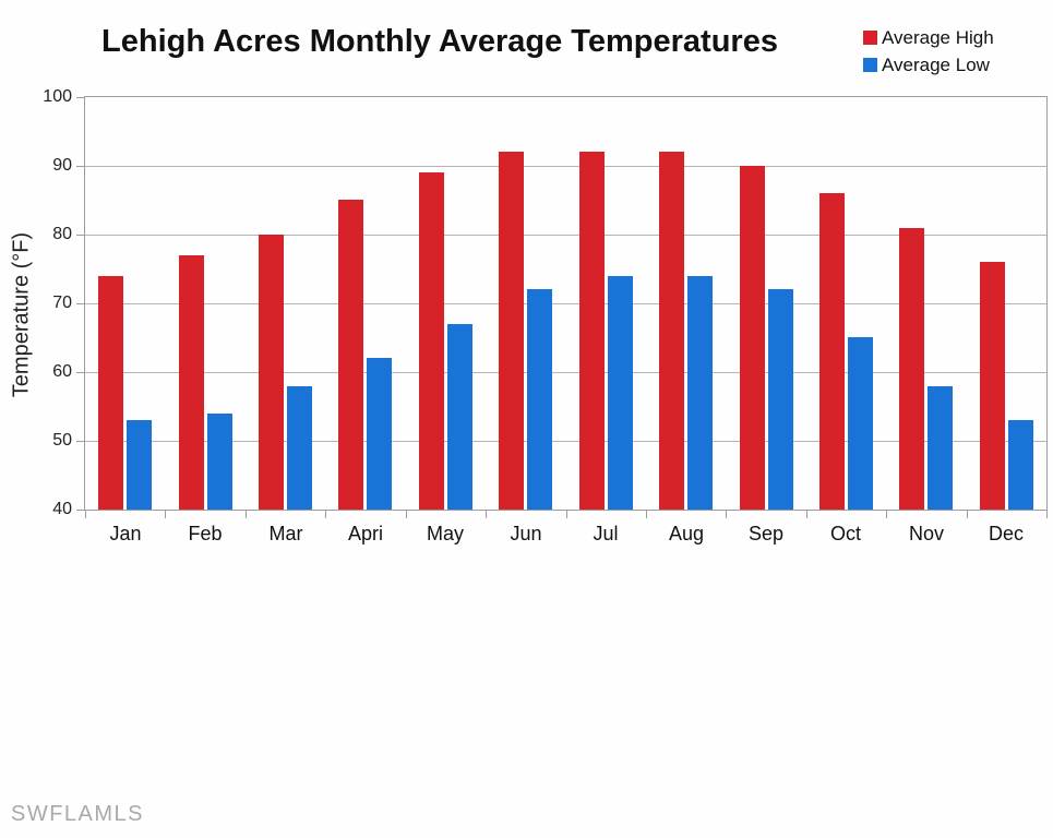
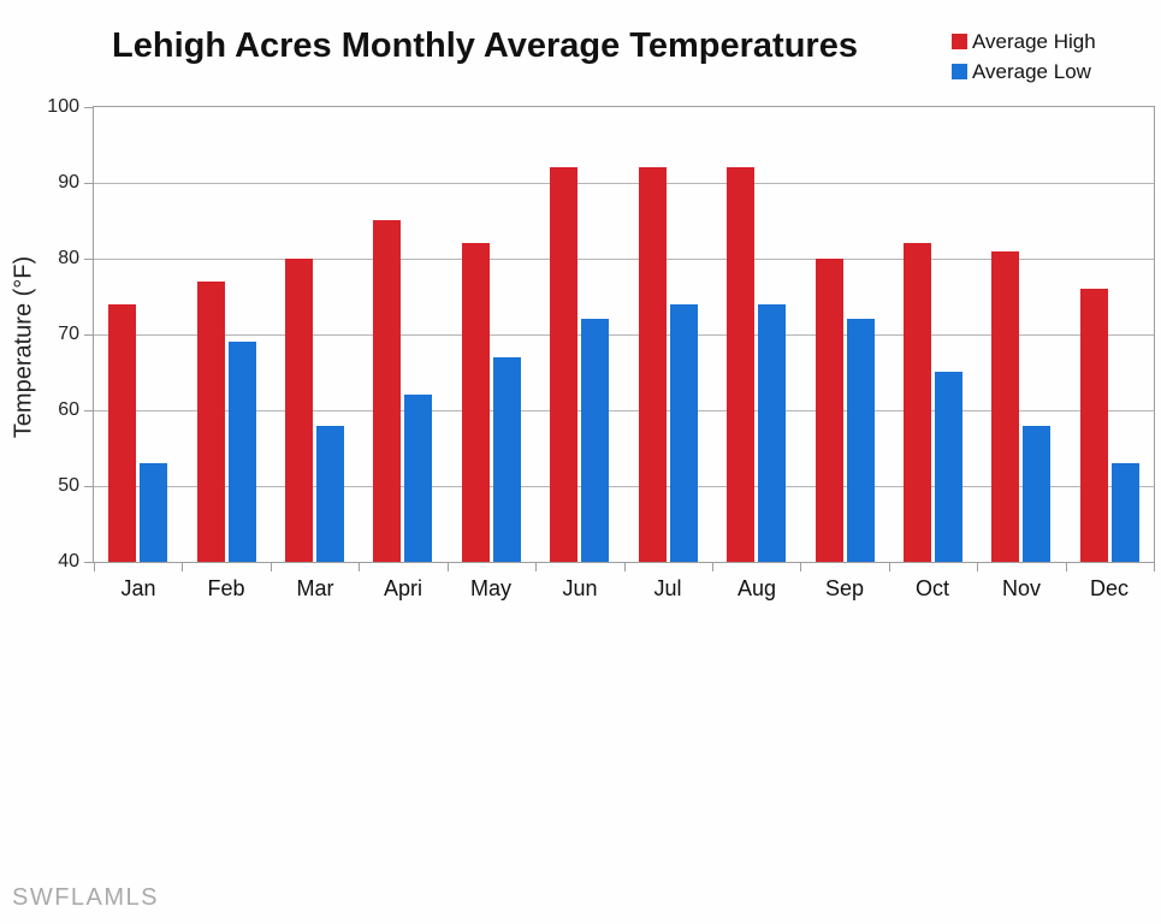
Average Low/Feb: 54 -> 69
Average High/May: 89 -> 82
Average High/Sep: 90 -> 80
Average High/Oct: 86 -> 82
